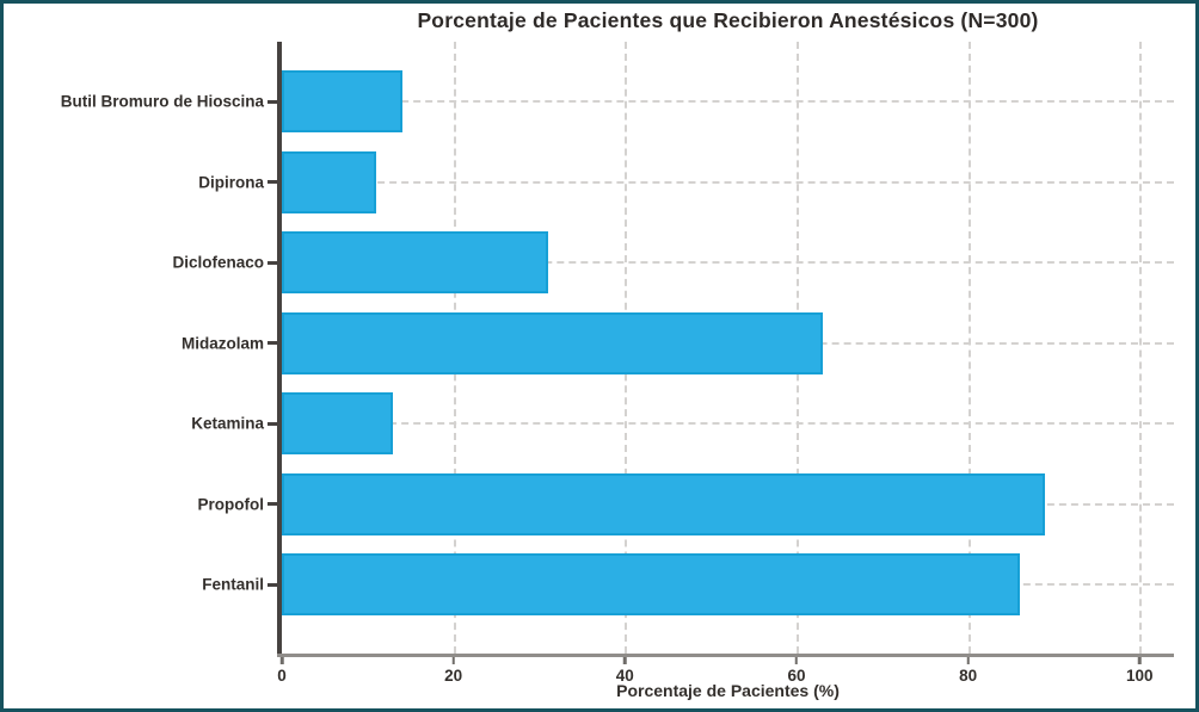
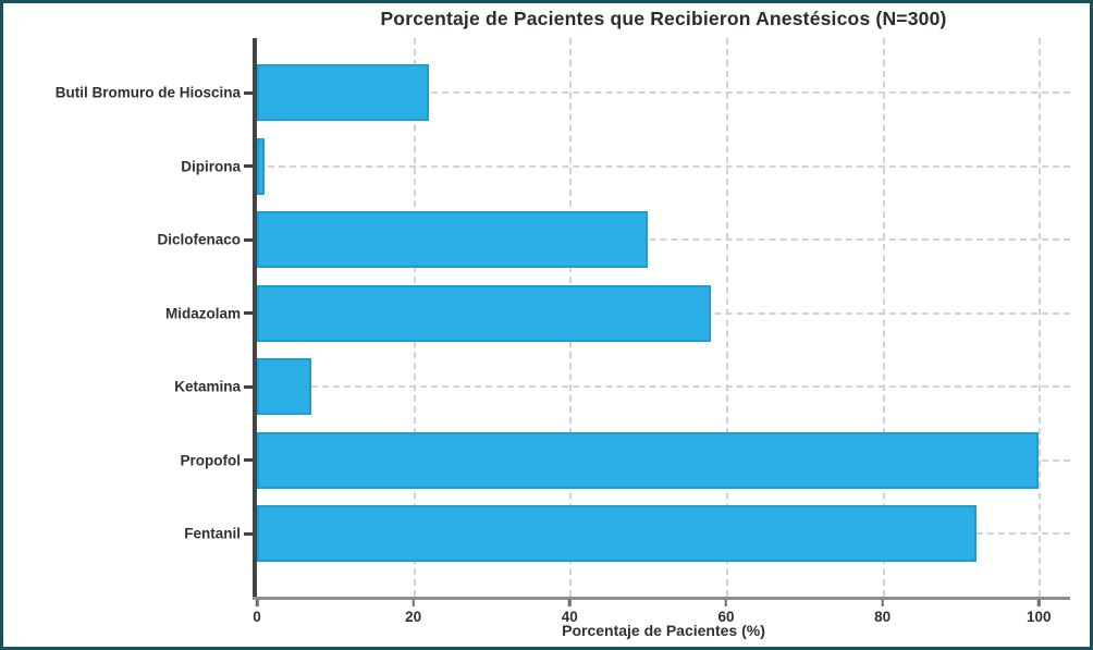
Butil Bromuro de Hioscina: 14 -> 22
Dipirona: 11 -> 1
Diclofenaco: 31 -> 50
Midazolam: 63 -> 58
Ketamina: 13 -> 7
Propofol: 89 -> 100
Fentanil: 86 -> 92
